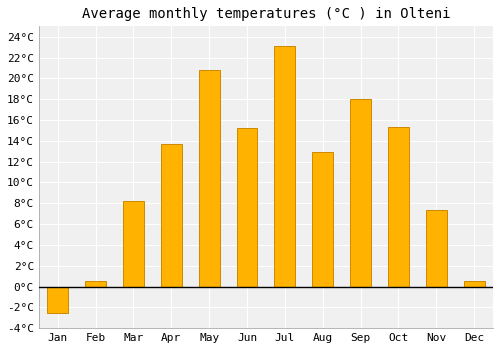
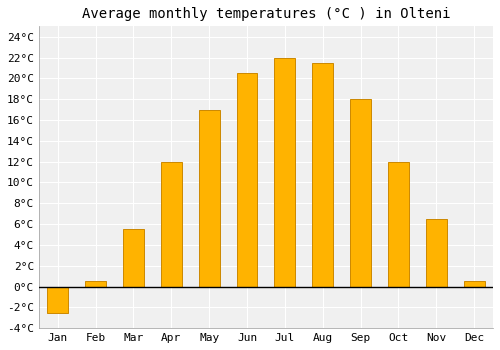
Mar: 8.2°C -> 5.5°C
Apr: 13.7°C -> 12.0°C
May: 20.8°C -> 17.0°C
Jun: 15.2°C -> 20.5°C
Jul: 23.1°C -> 22.0°C
Aug: 12.9°C -> 21.5°C
Oct: 15.3°C -> 12.0°C
Nov: 7.4°C -> 6.5°C
